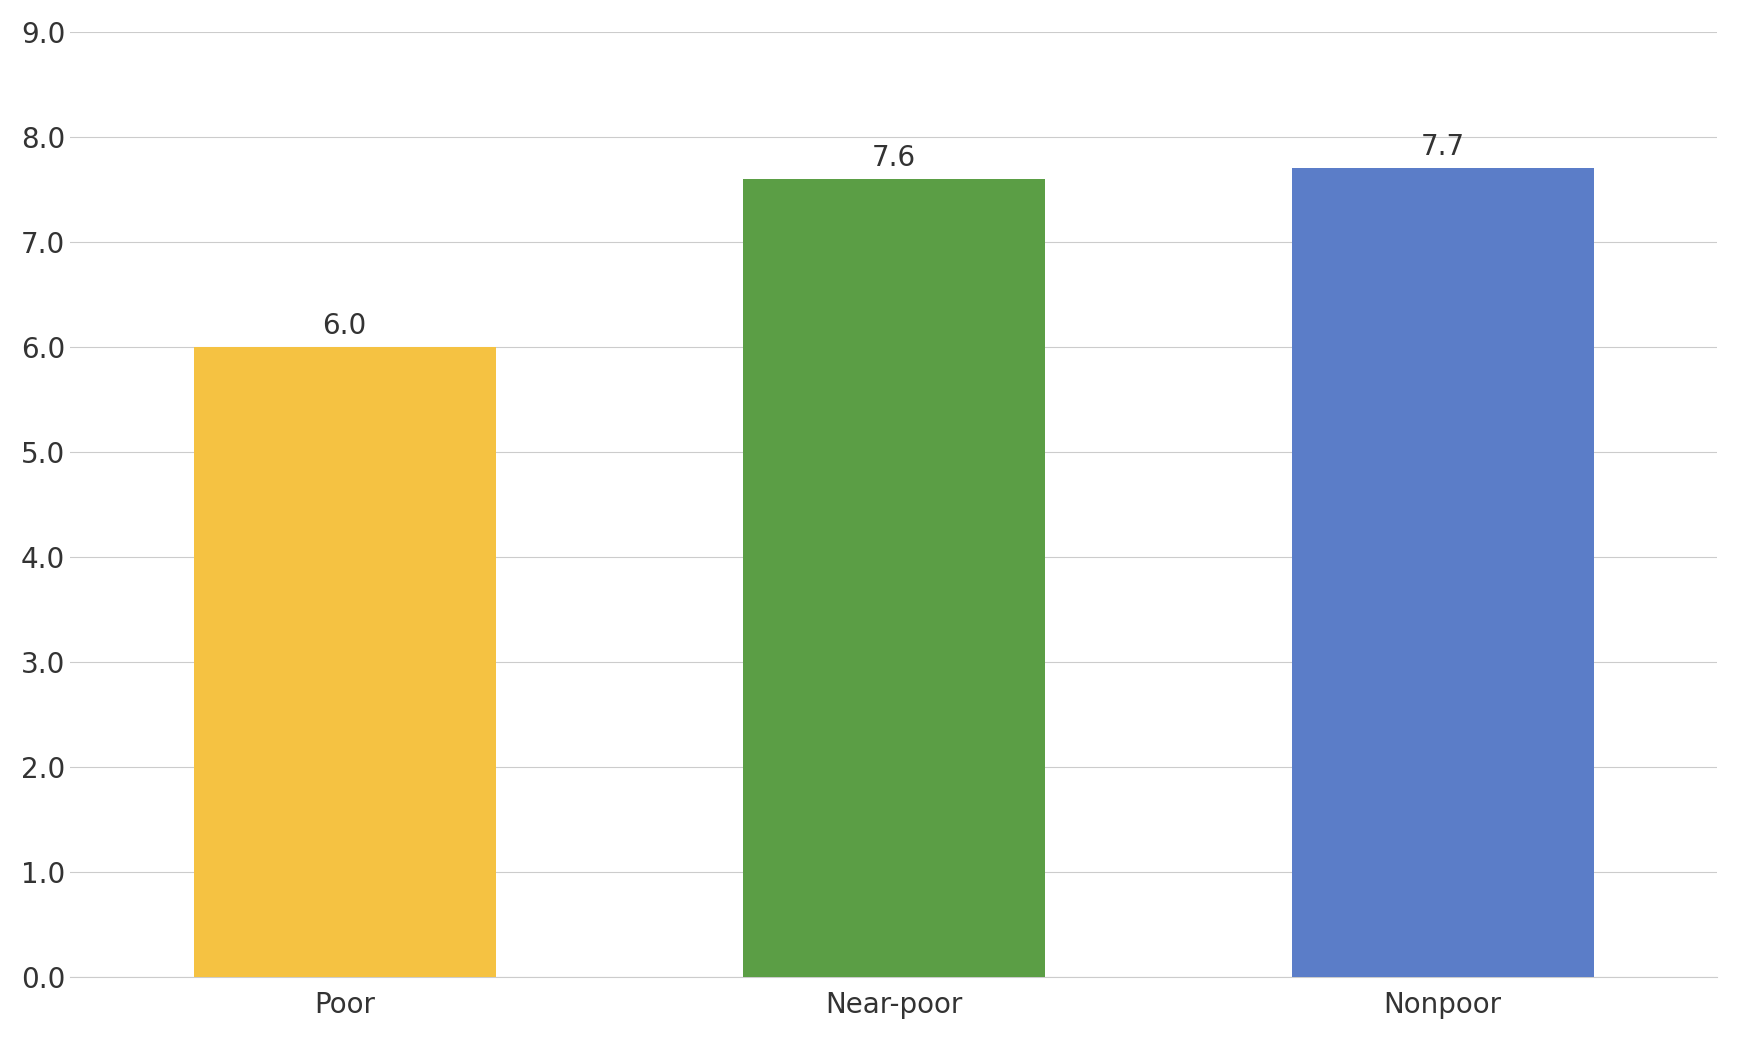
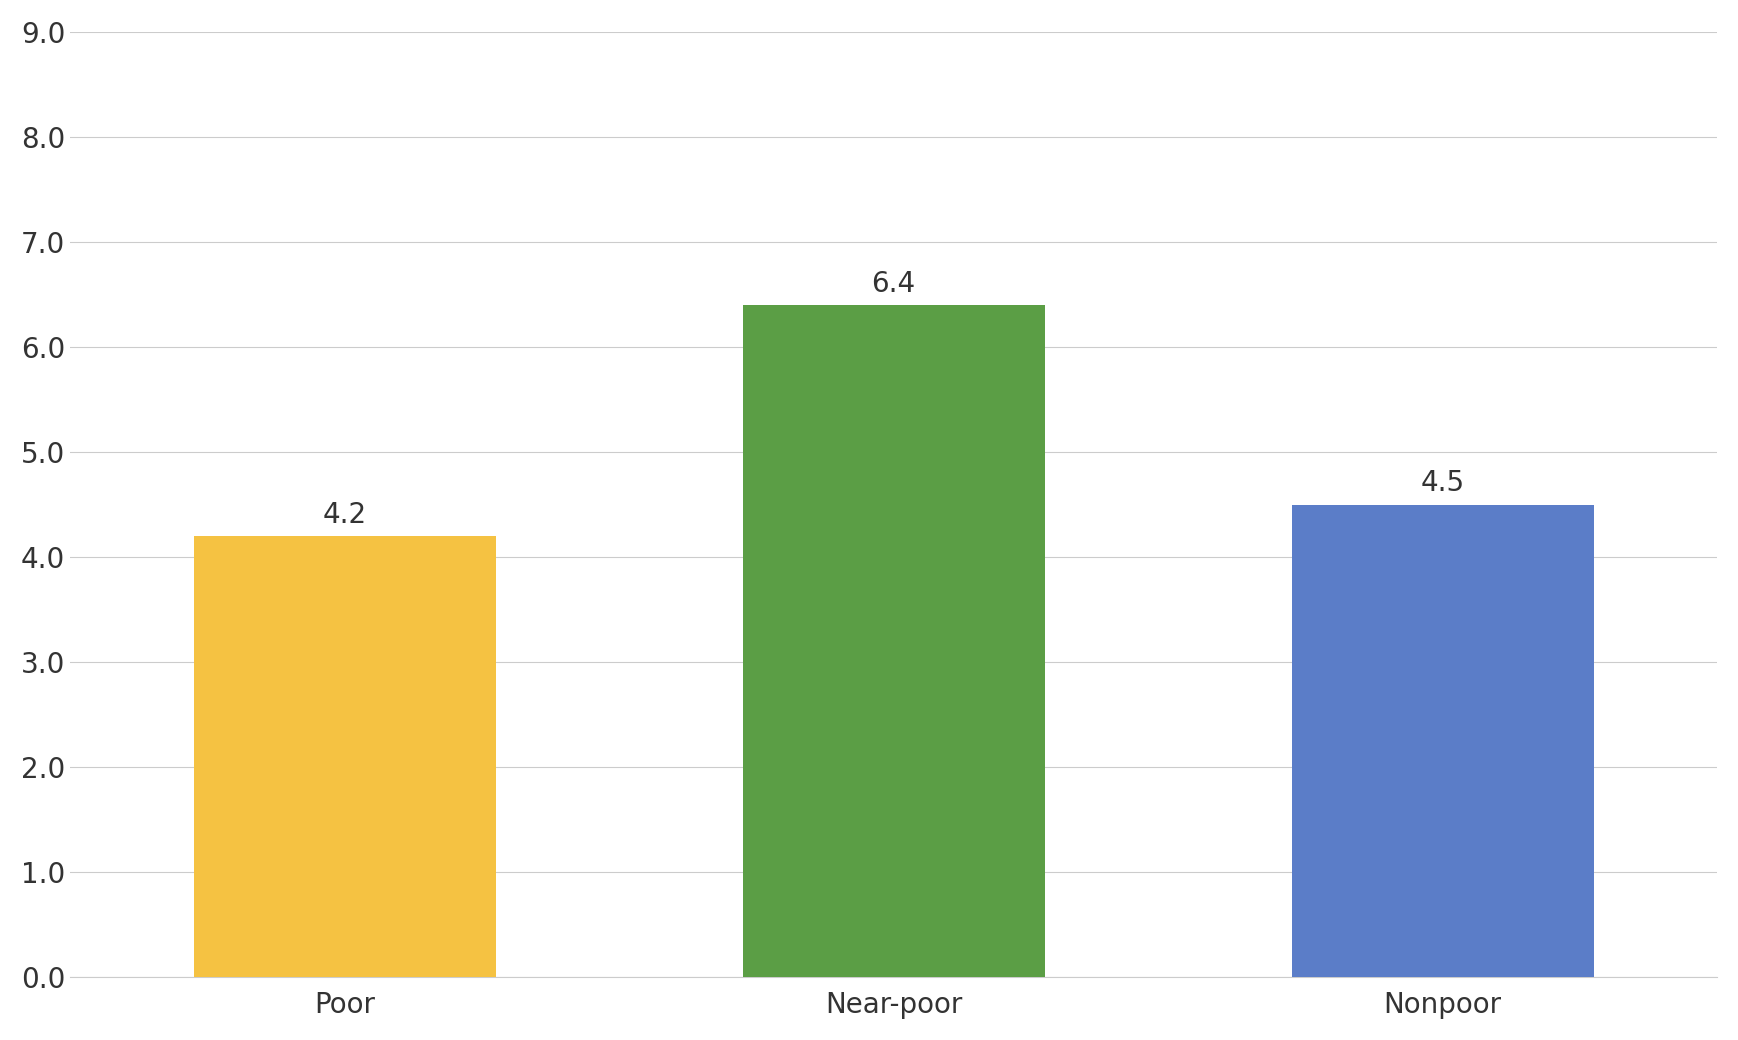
Poor: 6.0 -> 4.2
Near-poor: 7.6 -> 6.4
Nonpoor: 7.7 -> 4.5
